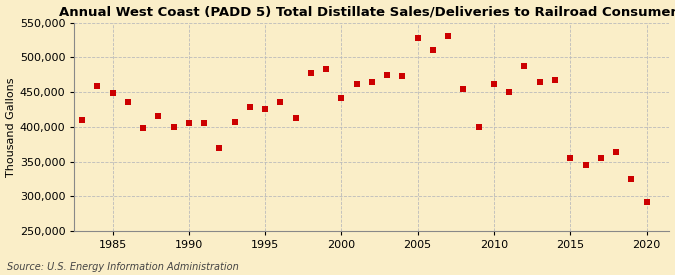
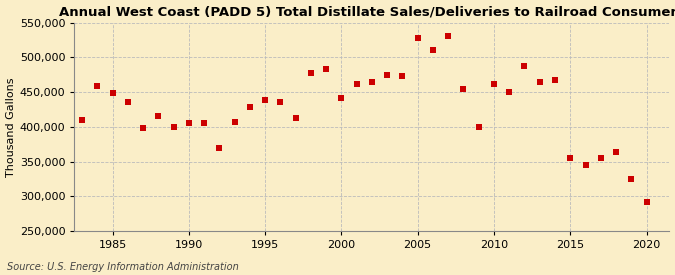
1995: 425,000 -> 438,000
